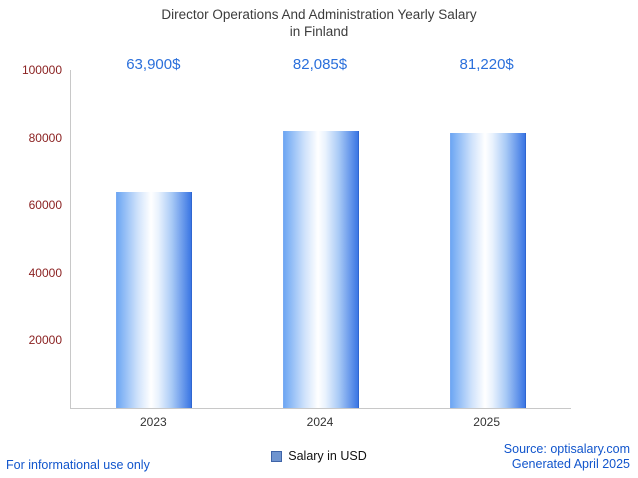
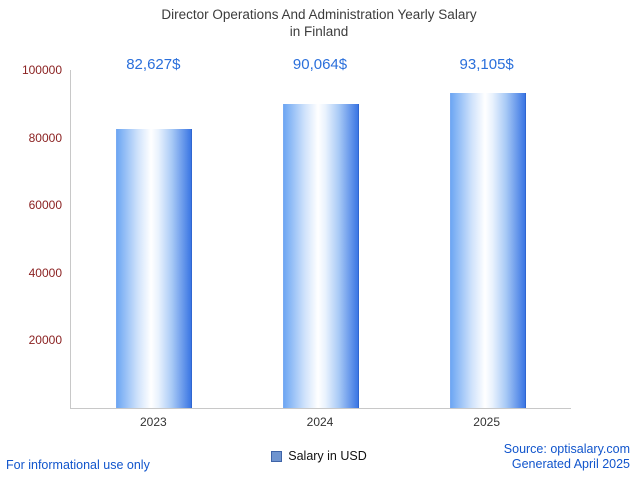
2023: 63,900 -> 82,627
2024: 82,085 -> 90,064
2025: 81,220 -> 93,105
